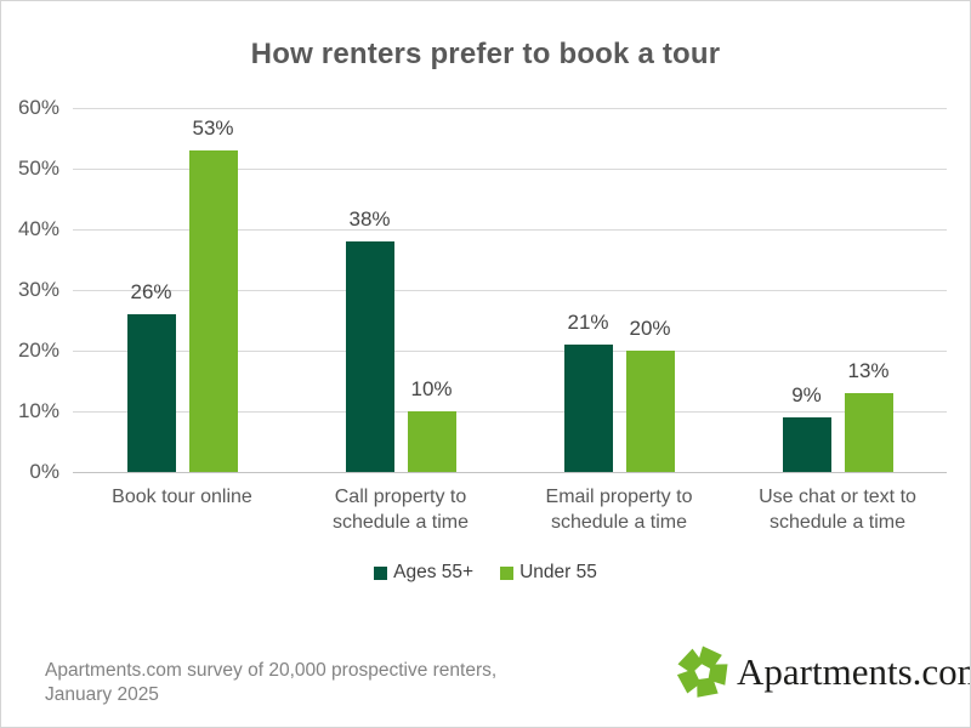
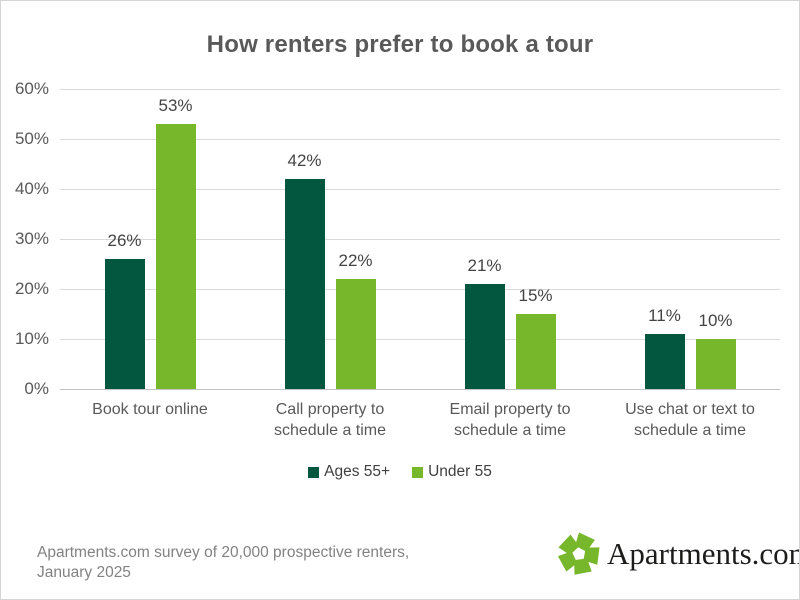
Ages 55+/Call property to schedule a time: 38% -> 42%
Under 55/Call property to schedule a time: 10% -> 22%
Under 55/Email property to schedule a time: 20% -> 15%
Ages 55+/Use chat or text to schedule a time: 9% -> 11%
Under 55/Use chat or text to schedule a time: 13% -> 10%
